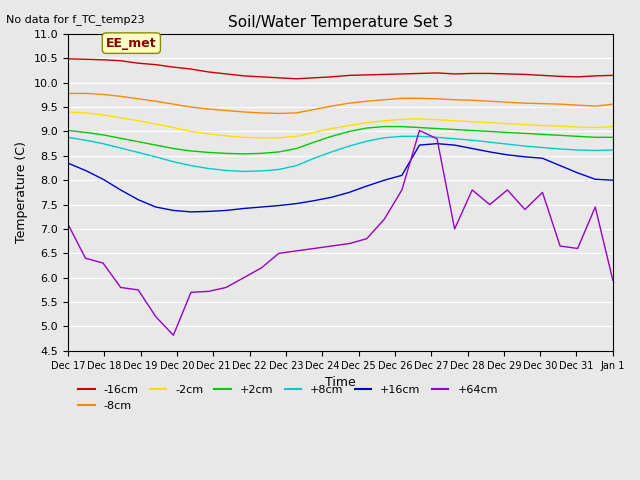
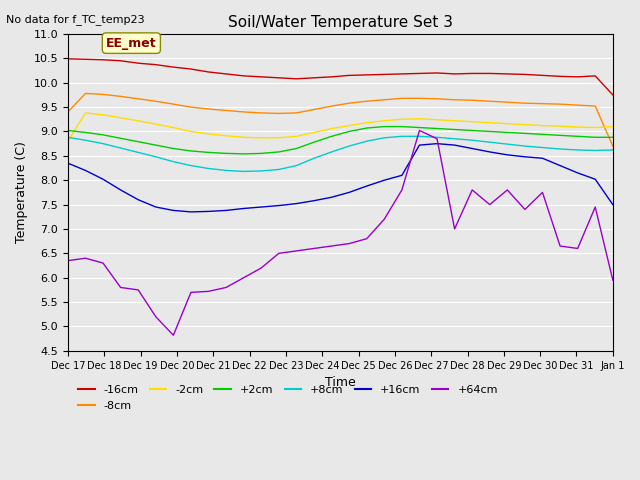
-8cm/Dec 17: 9.78 -> 9.40
-2cm/Dec 17: 9.40 -> 8.80
+64cm/Dec 17: 7.10 -> 6.35
-16cm/Jan 1: 10.15 -> 9.75
-8cm/Jan 1: 9.56 -> 8.70
+16cm/Jan 1: 8.00 -> 7.50
